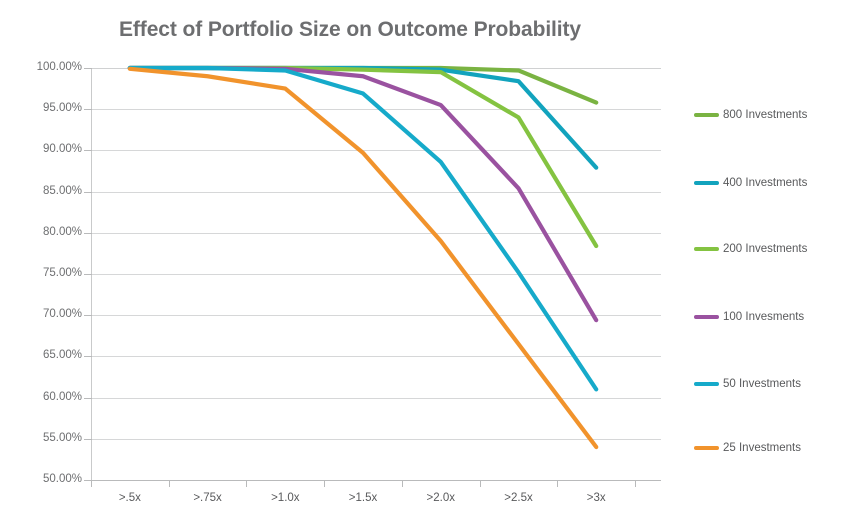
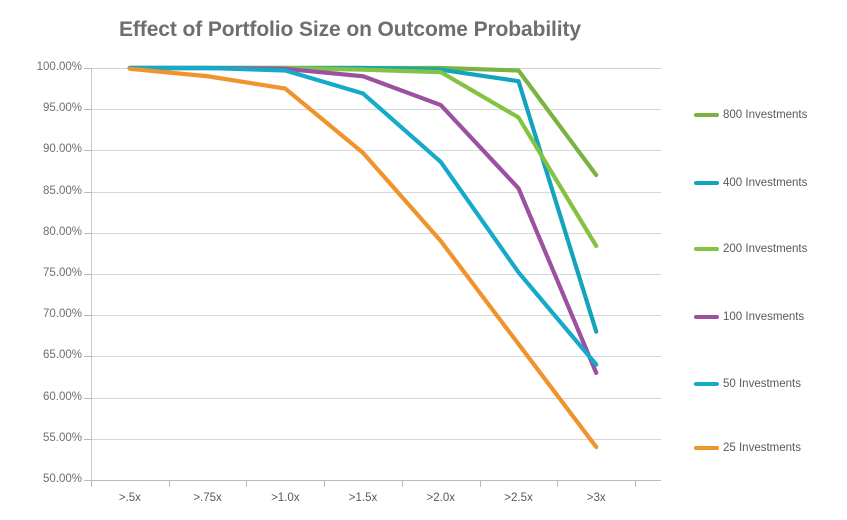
800 Investments/>3x: 96% -> 87%
400 Investments/>3x: 88% -> 68%
100 Invesments/>3x: 69% -> 63%
50 Investments/>3x: 61% -> 64%
